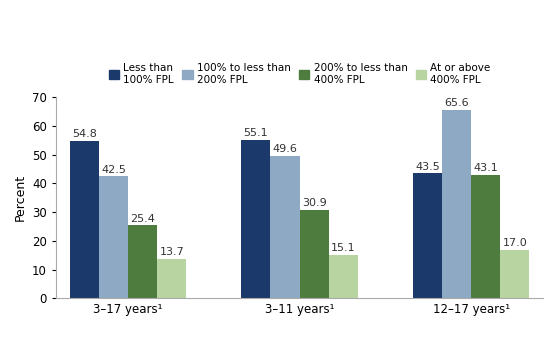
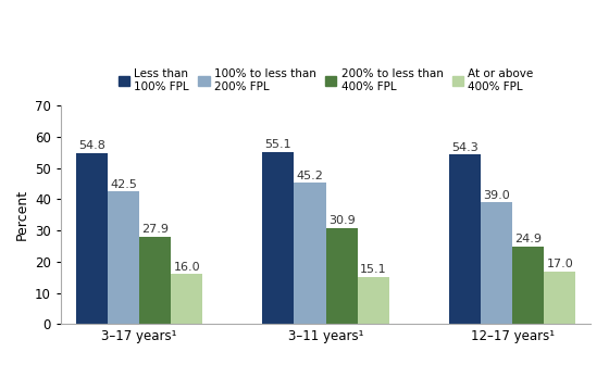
200% to less than 400% FPL/3–17 years¹: 25.4 -> 27.9
At or above 400% FPL/3–17 years¹: 13.7 -> 16.0
100% to less than 200% FPL/3–11 years¹: 49.6 -> 45.2
Less than 100% FPL/12–17 years¹: 43.5 -> 54.3
100% to less than 200% FPL/12–17 years¹: 65.6 -> 39.0
200% to less than 400% FPL/12–17 years¹: 43.1 -> 24.9
